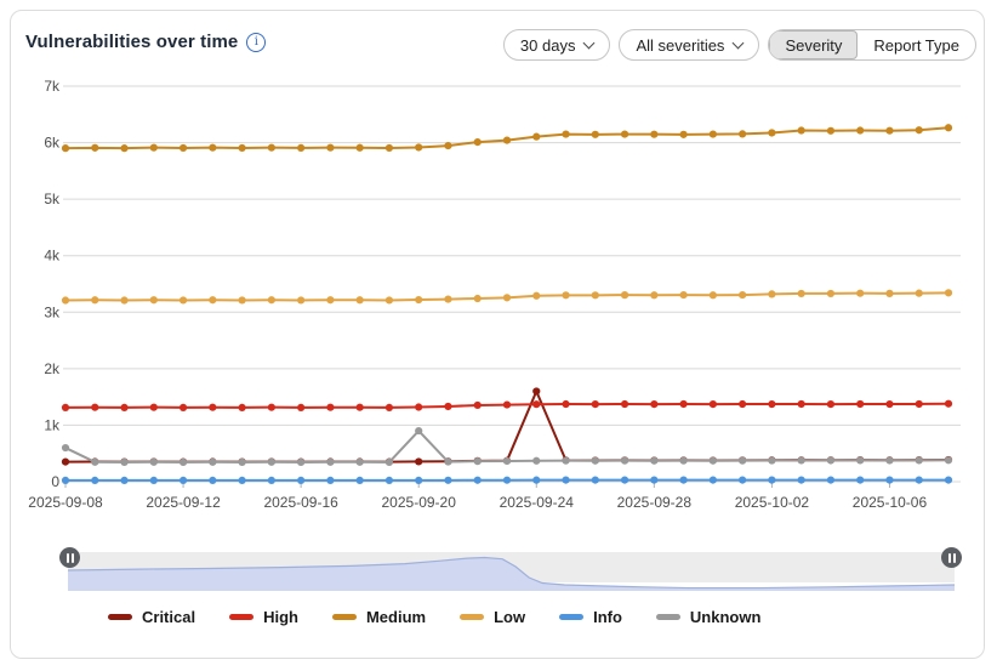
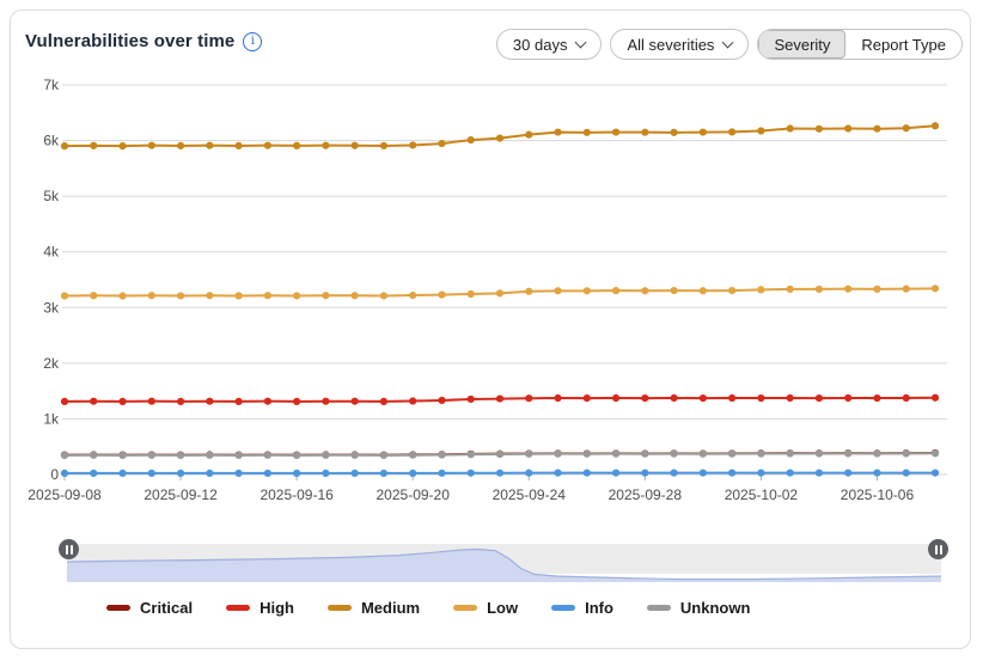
Unknown/2025-09-08: 0.6k -> 0.3k
Unknown/2025-09-20: 0.9k -> 0.4k
Critical/2025-09-24: 1.6k -> 0.4k
